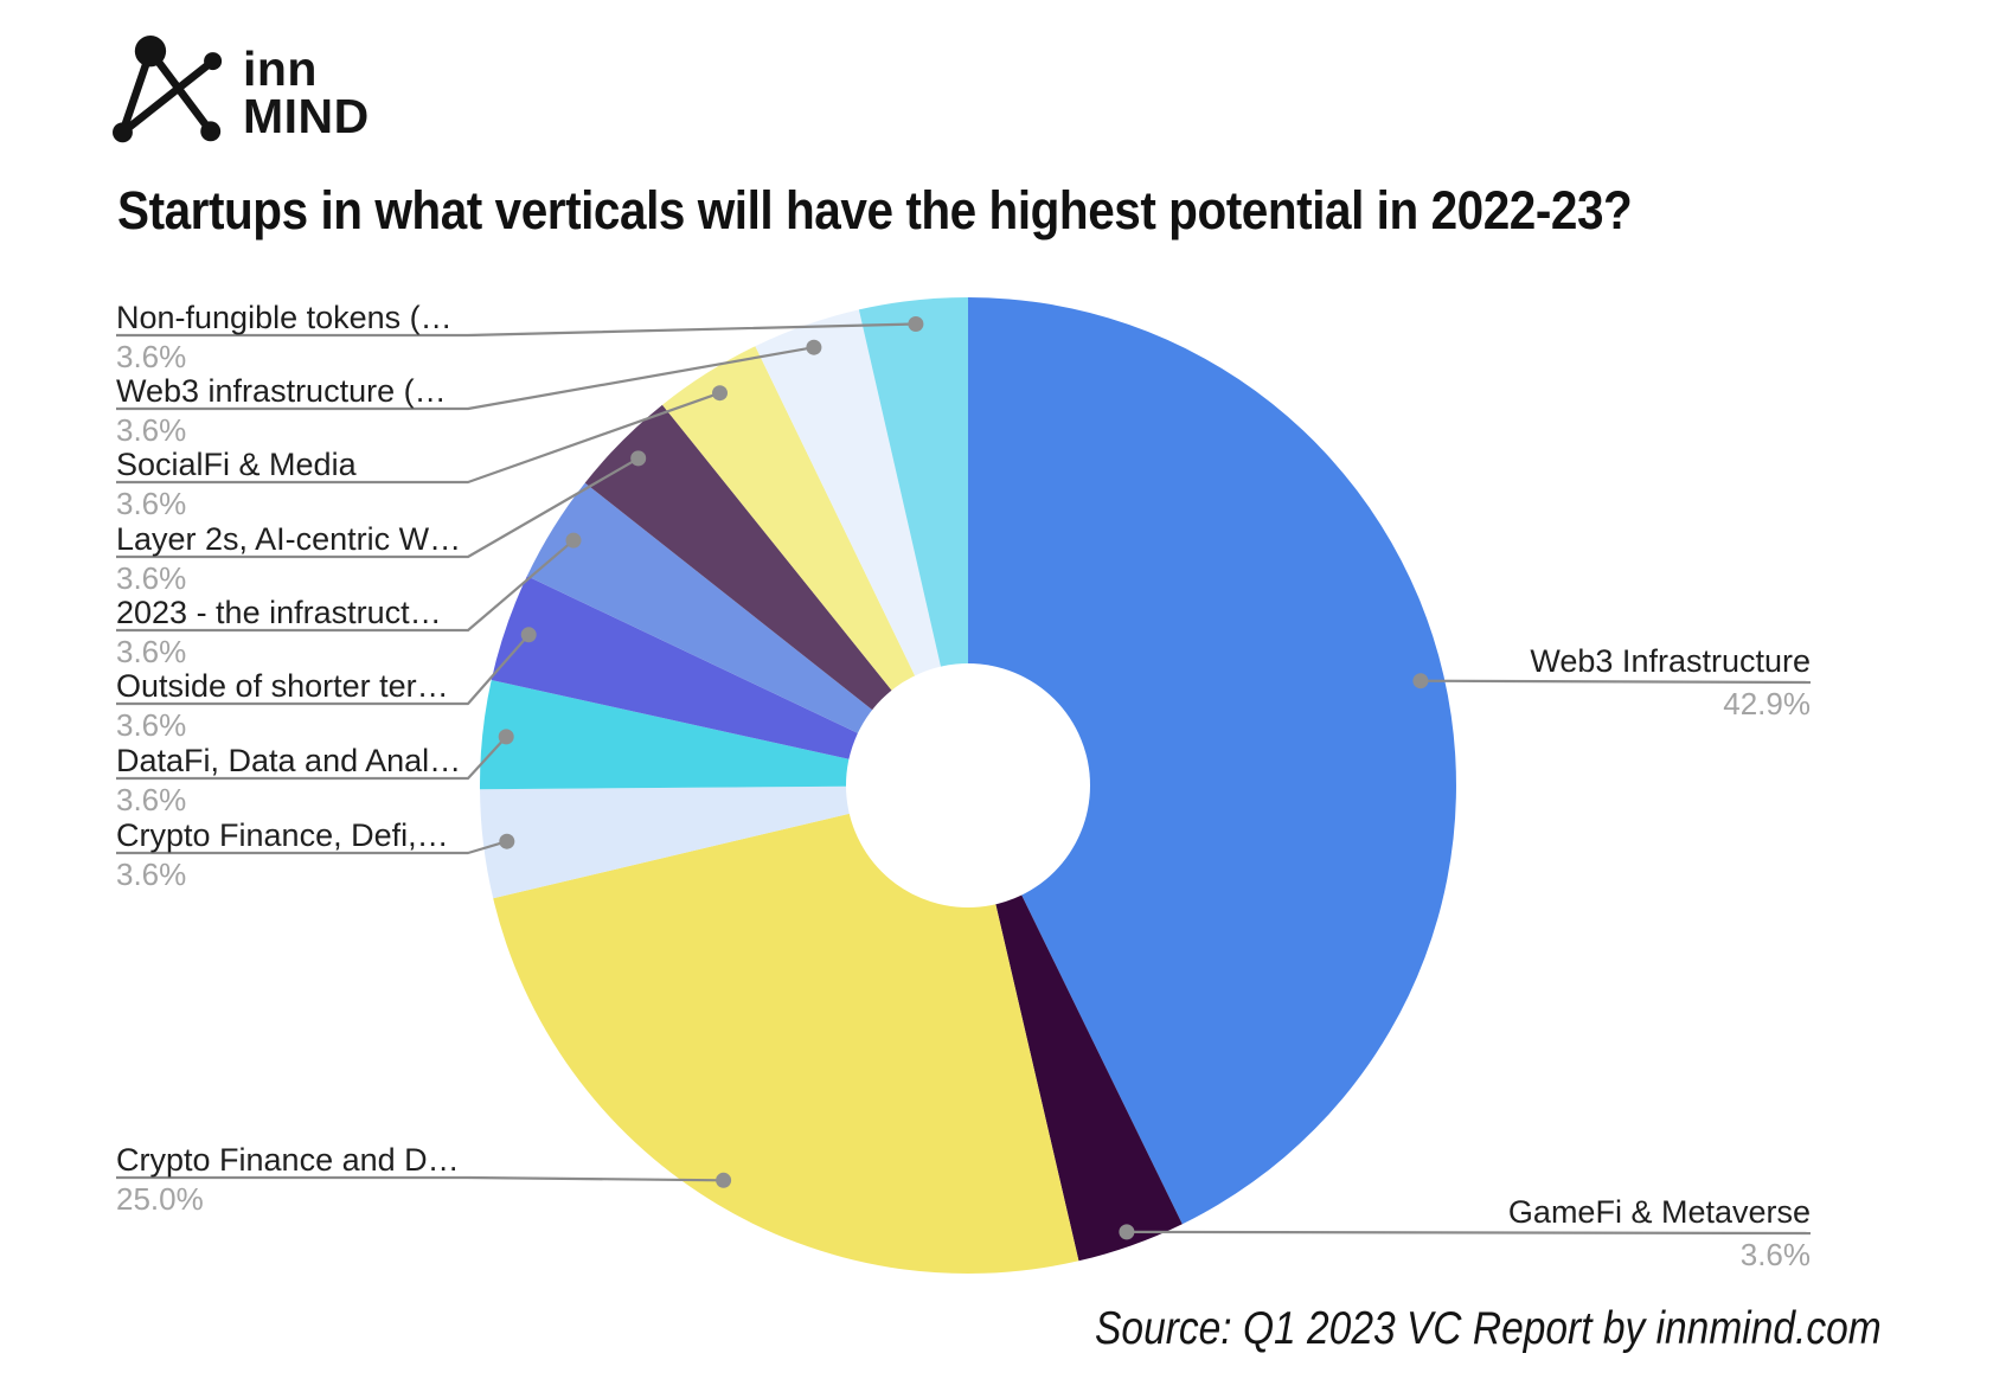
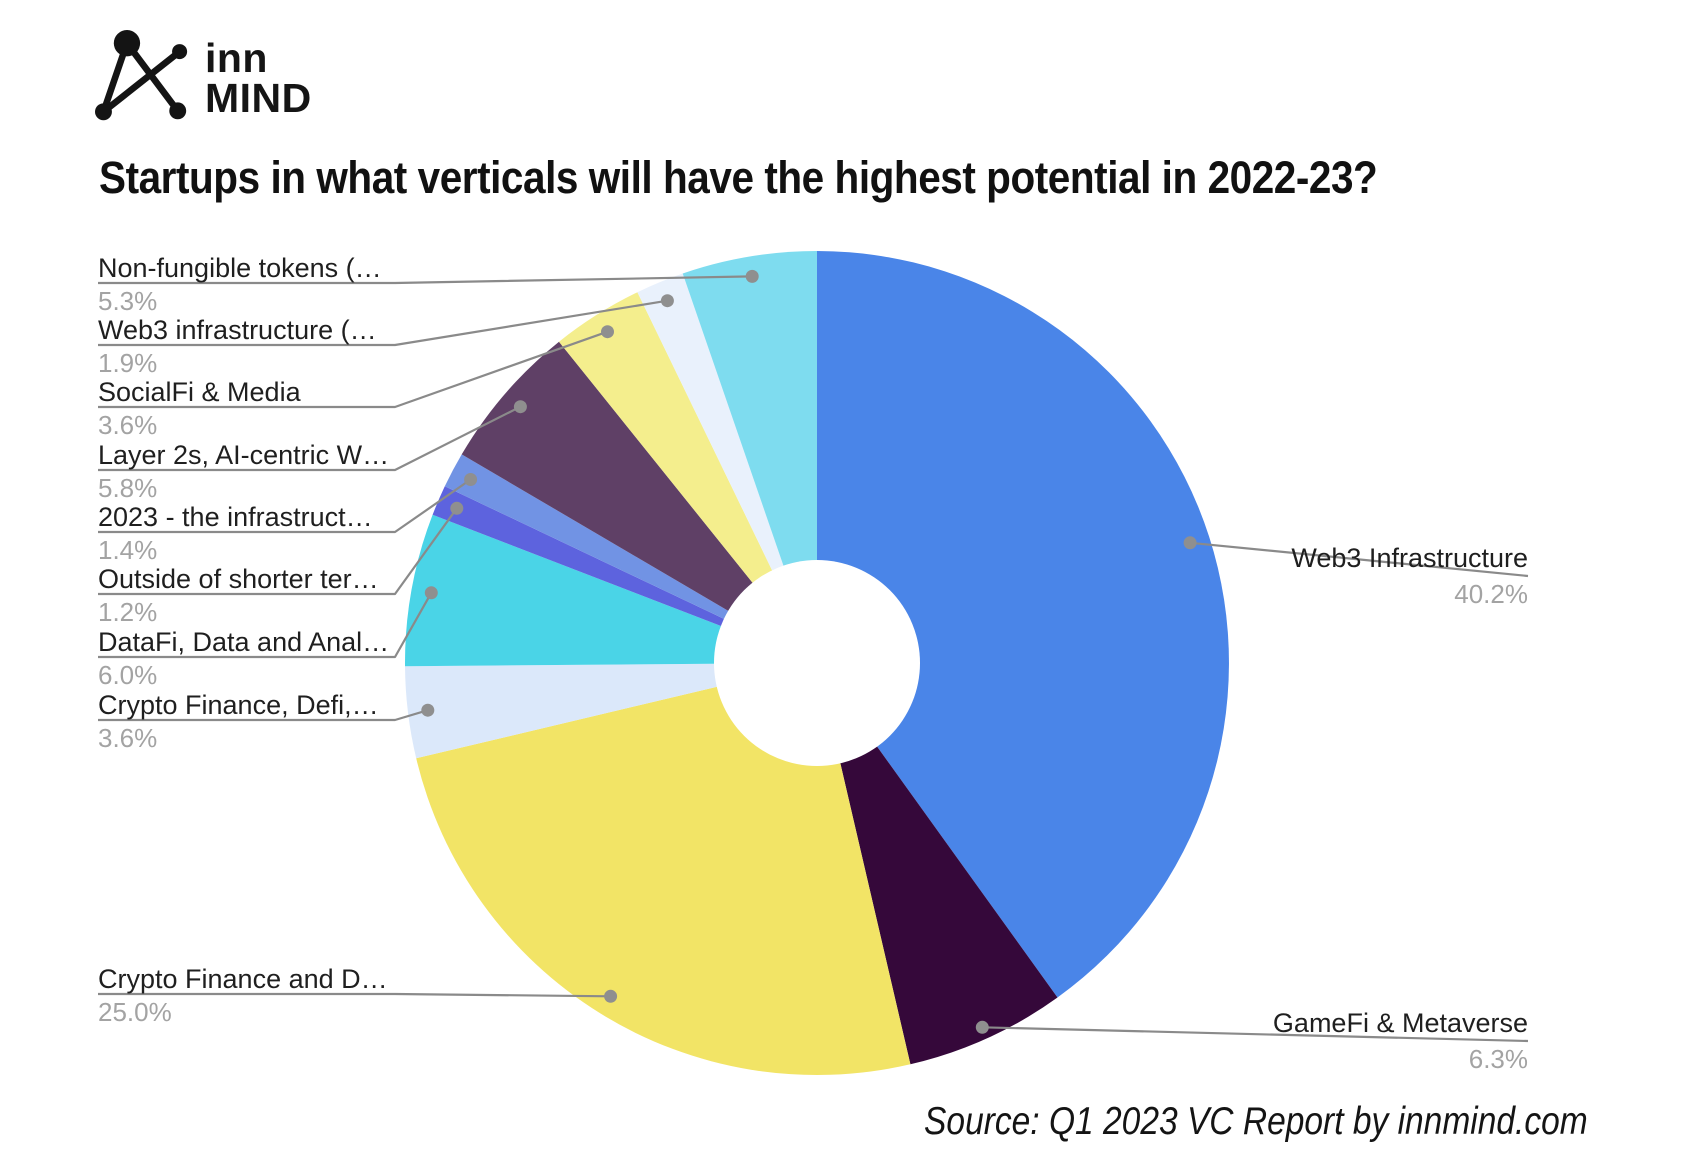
Web3 Infrastructure: 42.9% -> 40.2%
GameFi & Metaverse: 3.6% -> 6.3%
DataFi, Data and Anal…: 3.6% -> 6.0%
Outside of shorter ter…: 3.6% -> 1.2%
2023 - the infrastruct…: 3.6% -> 1.4%
Layer 2s, AI-centric W…: 3.6% -> 5.8%
Web3 infrastructure (…: 3.6% -> 1.9%
Non-fungible tokens (…: 3.6% -> 5.3%
